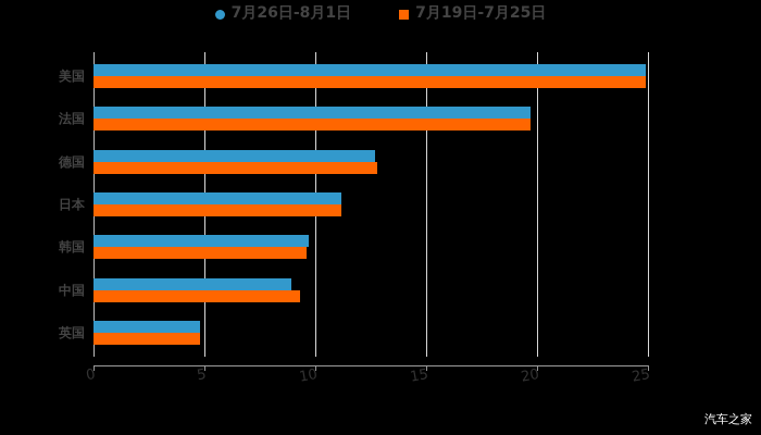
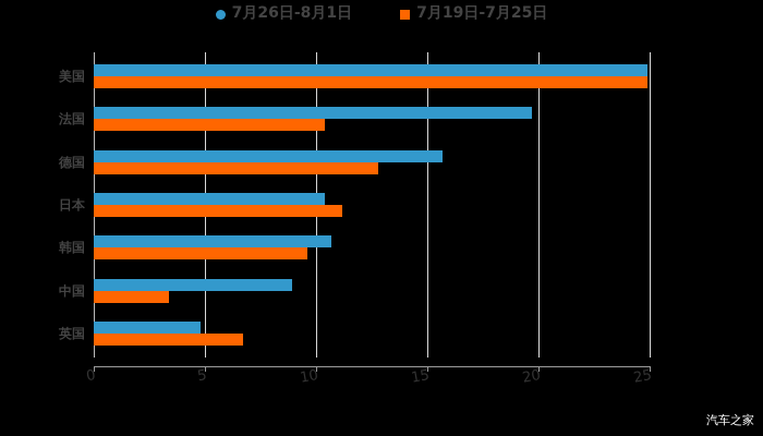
7月19日-7月25日/法国: 19.7 -> 10.4
7月26日-8月1日/德国: 12.7 -> 15.7
7月26日-8月1日/日本: 11.2 -> 10.4
7月26日-8月1日/韩国: 9.7 -> 10.7
7月19日-7月25日/中国: 9.3 -> 3.4
7月19日-7月25日/英国: 4.8 -> 6.7
